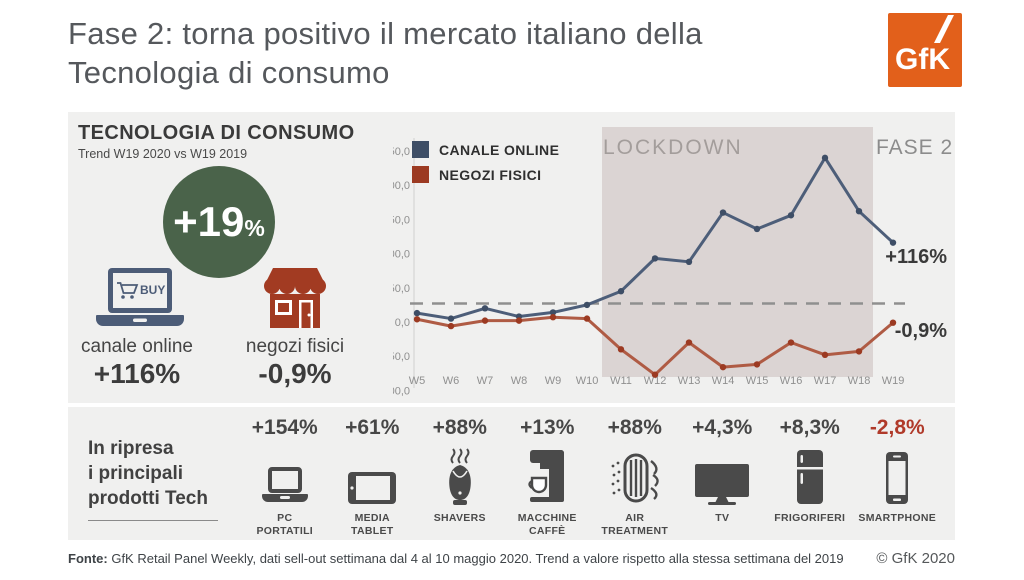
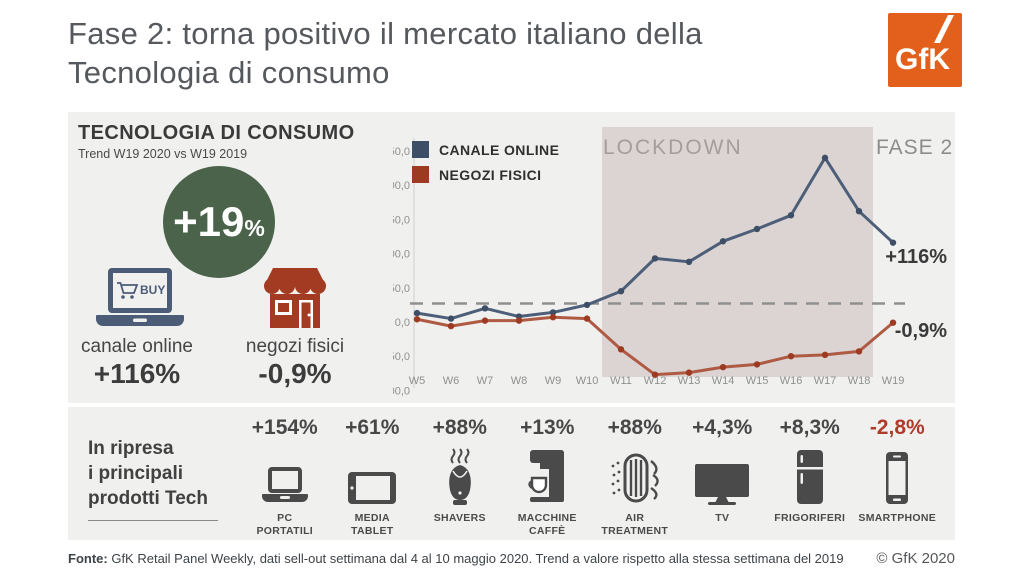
NEGOZI FISICI/W13: -30 -> -70
CANALE ONLINE/W14: 160 -> 120
NEGOZI FISICI/W16: -30 -> -50
